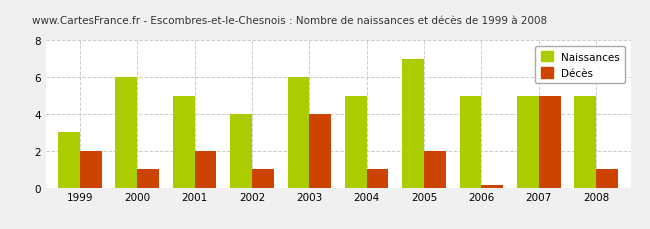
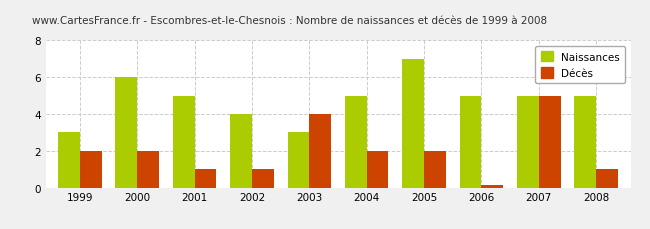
Décès/2000: 1.0 -> 2.0
Décès/2001: 2.0 -> 1.0
Naissances/2003: 6 -> 3
Décès/2004: 1.0 -> 2.0
